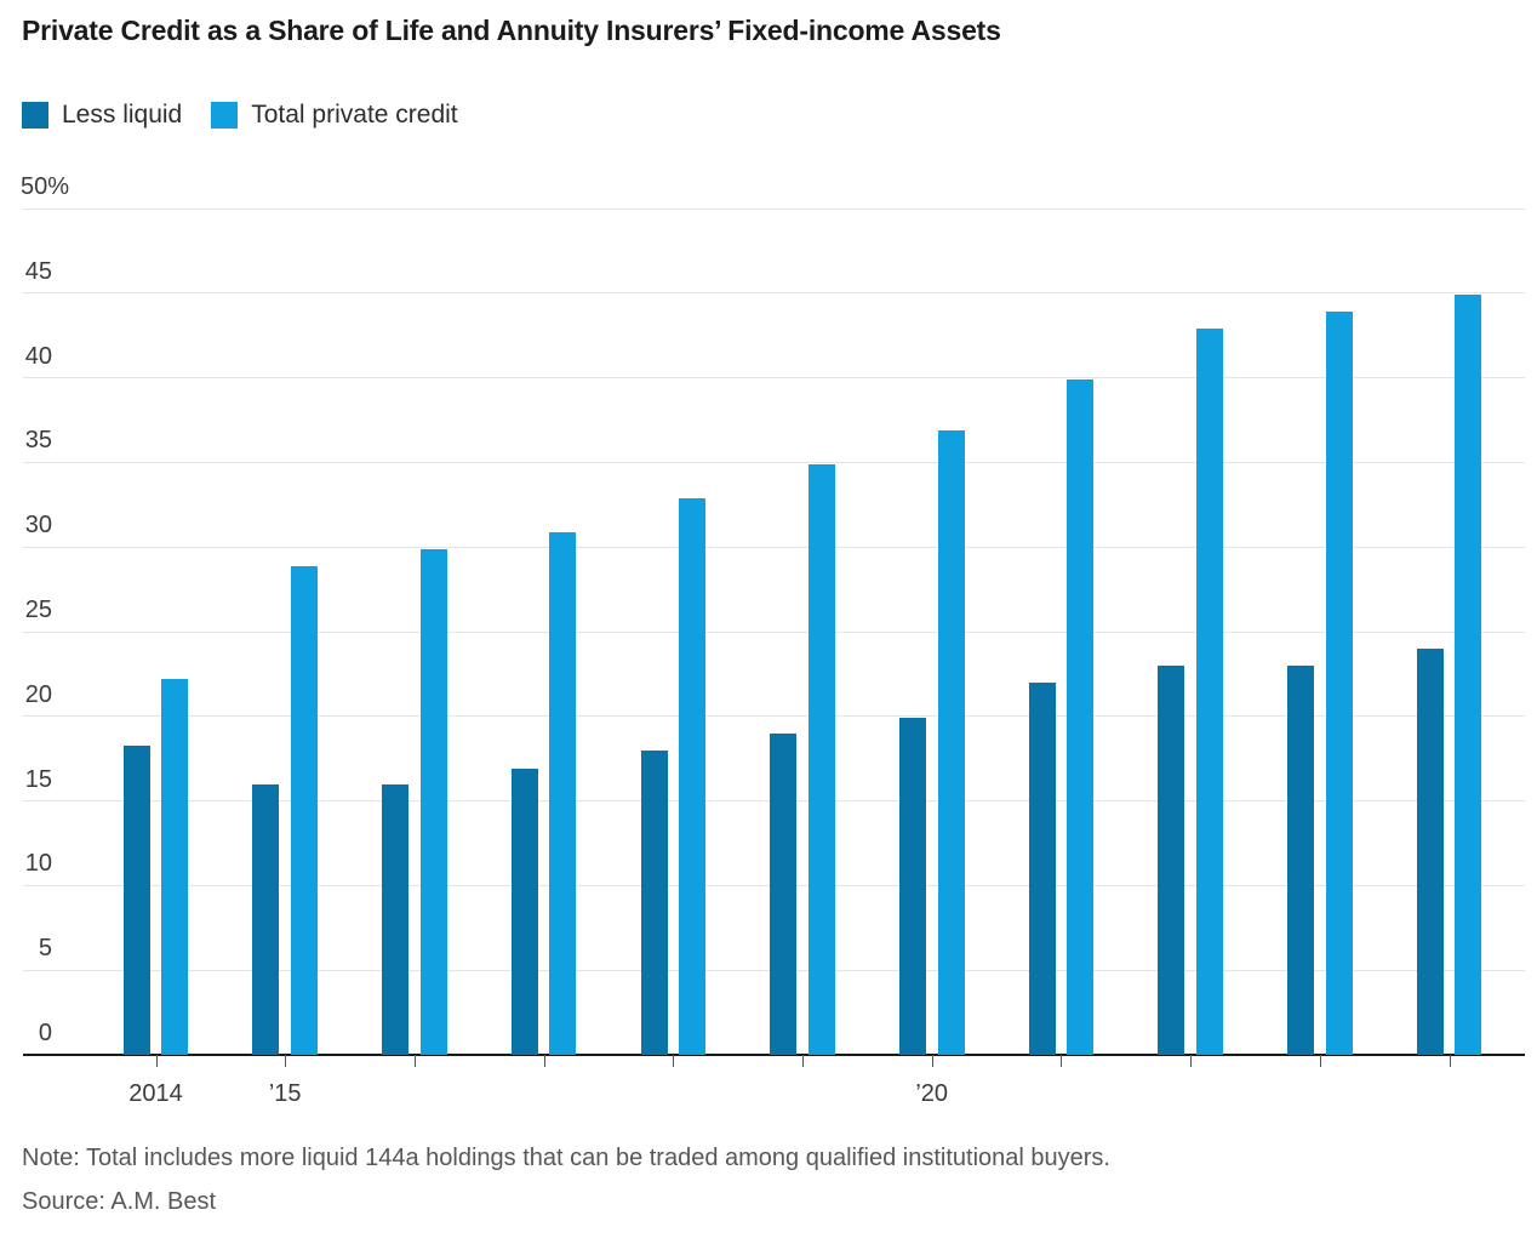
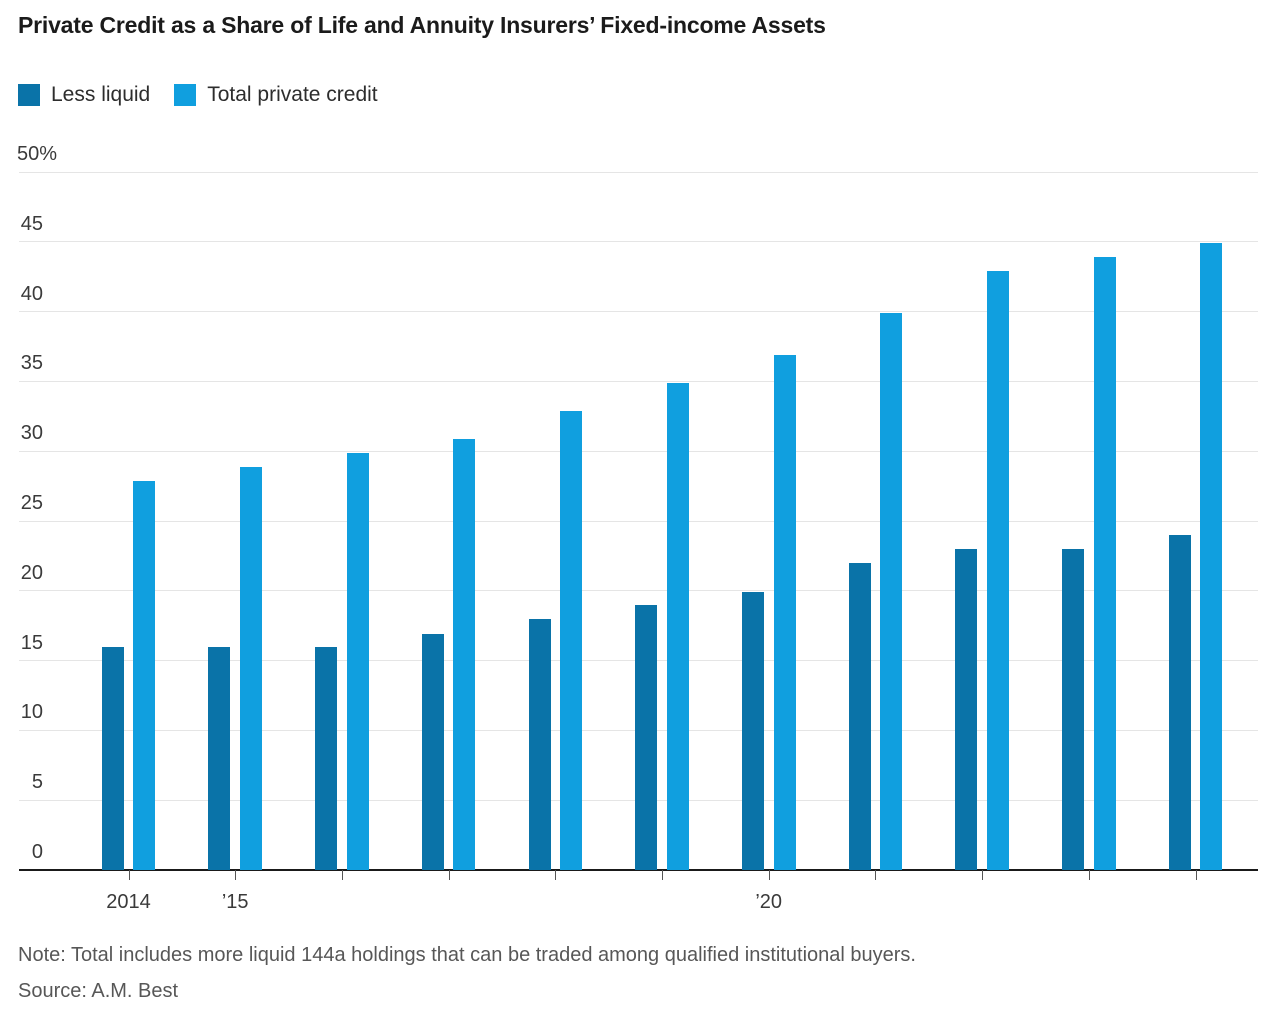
Less liquid/2014: 18.3 -> 16.0
Total private credit/2014: 22.2 -> 27.9
